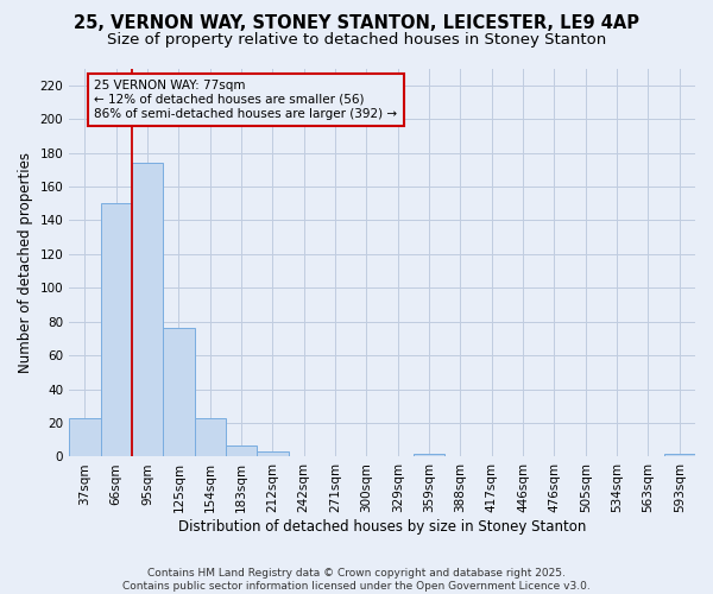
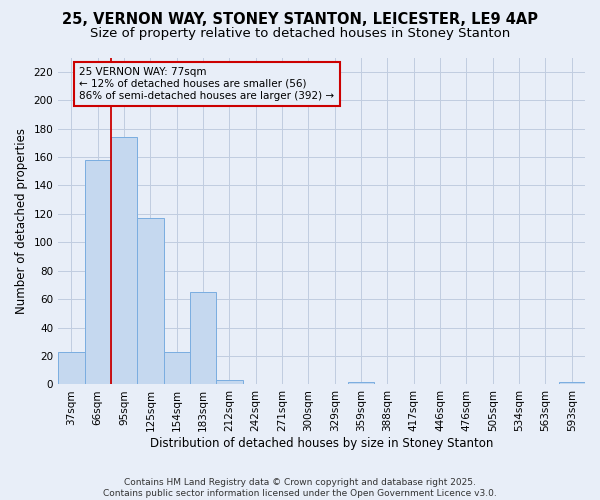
66sqm: 150 -> 158
125sqm: 76 -> 117
183sqm: 7 -> 65
